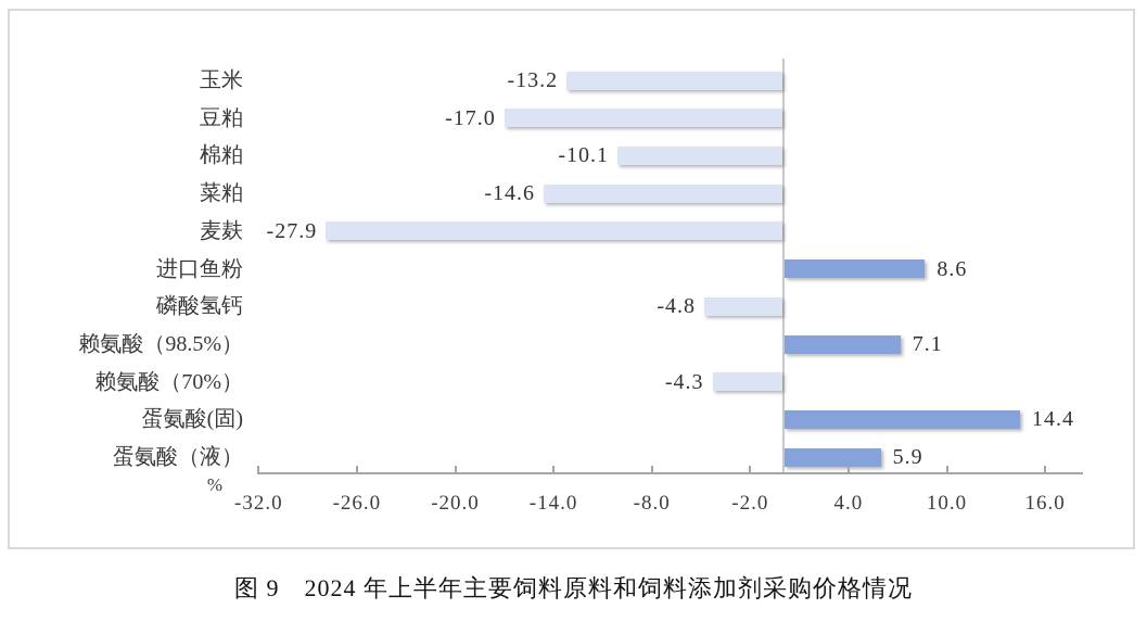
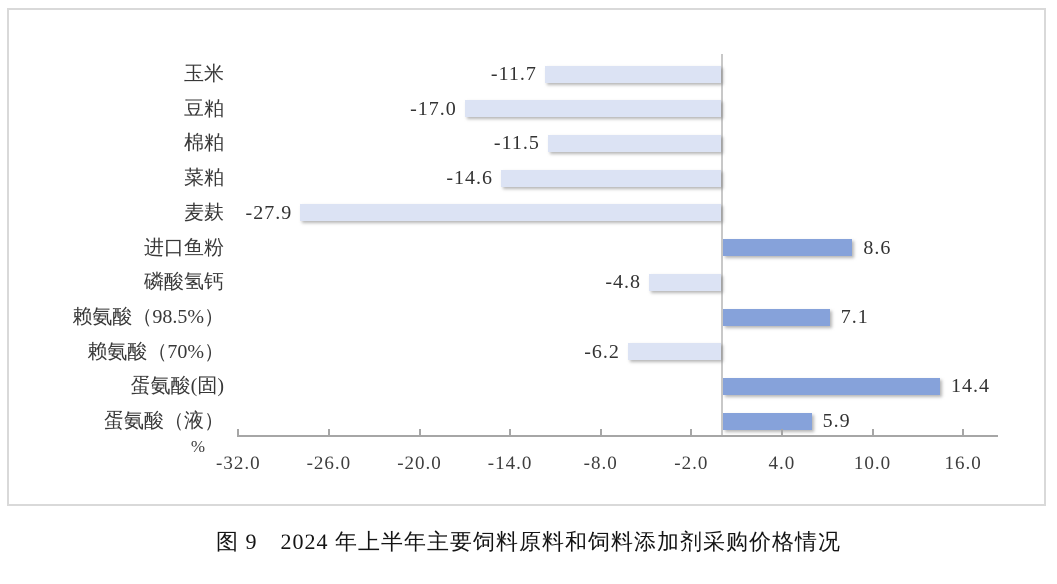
玉米: -13.2 -> -11.7
棉粕: -10.1 -> -11.5
赖氨酸（70%）: -4.3 -> -6.2
